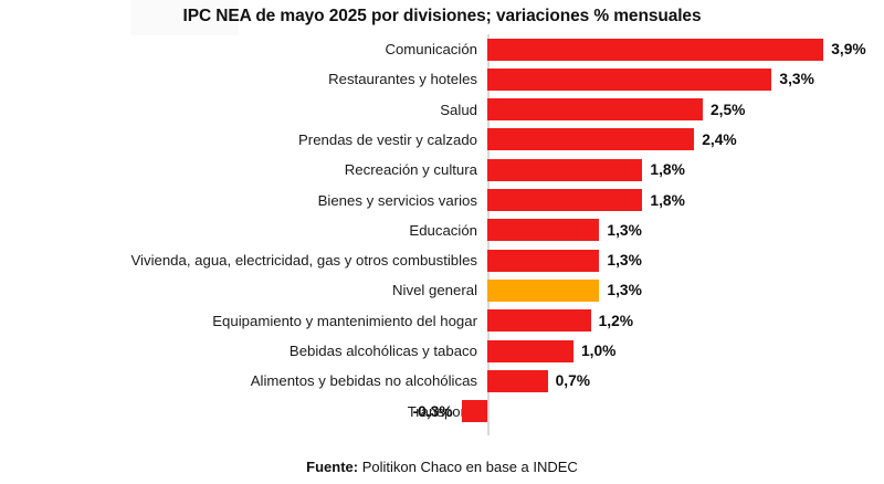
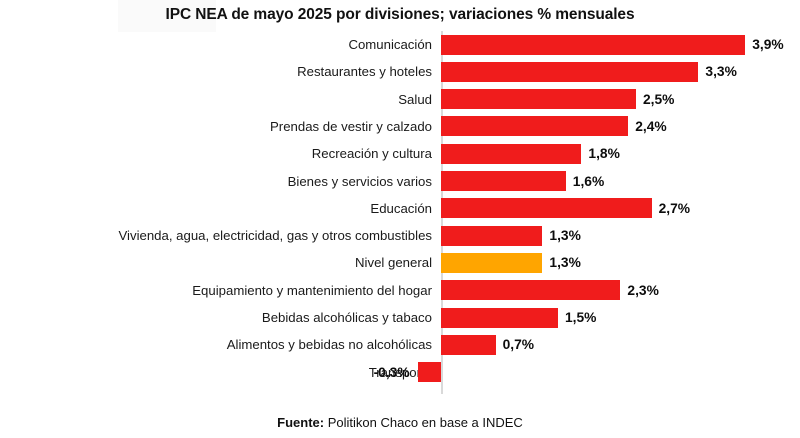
Bienes y servicios varios: 1,8% -> 1,6%
Educación: 1,3% -> 2,7%
Equipamiento y mantenimiento del hogar: 1,2% -> 2,3%
Bebidas alcohólicas y tabaco: 1,0% -> 1,5%
